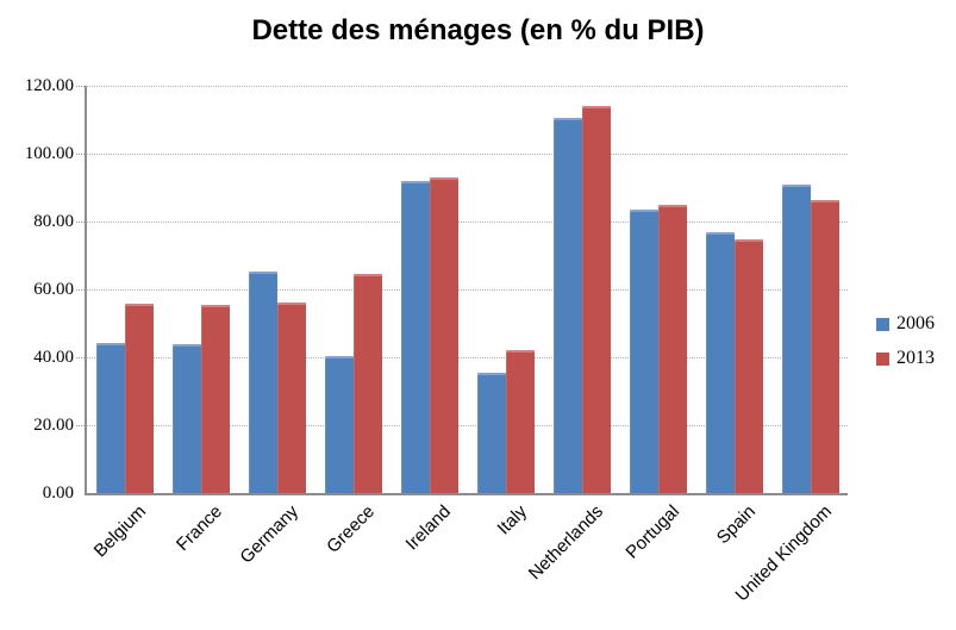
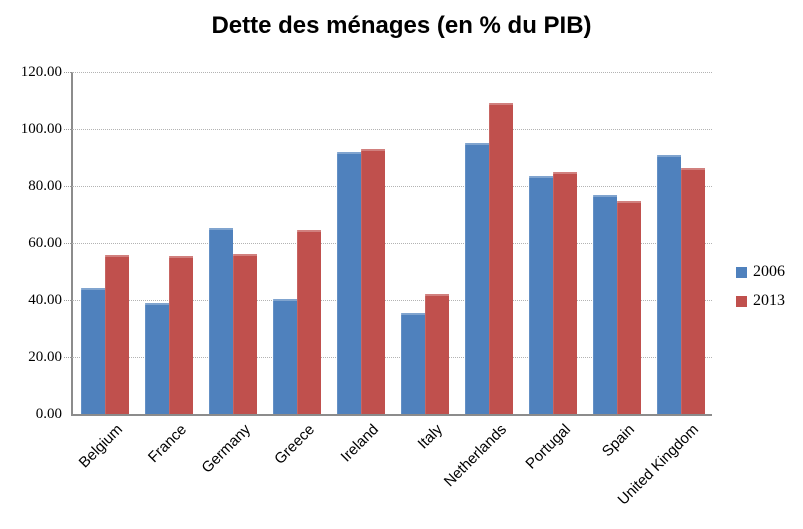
2006/France: 44 -> 39
2006/Netherlands: 111 -> 95
2013/Netherlands: 114 -> 109
